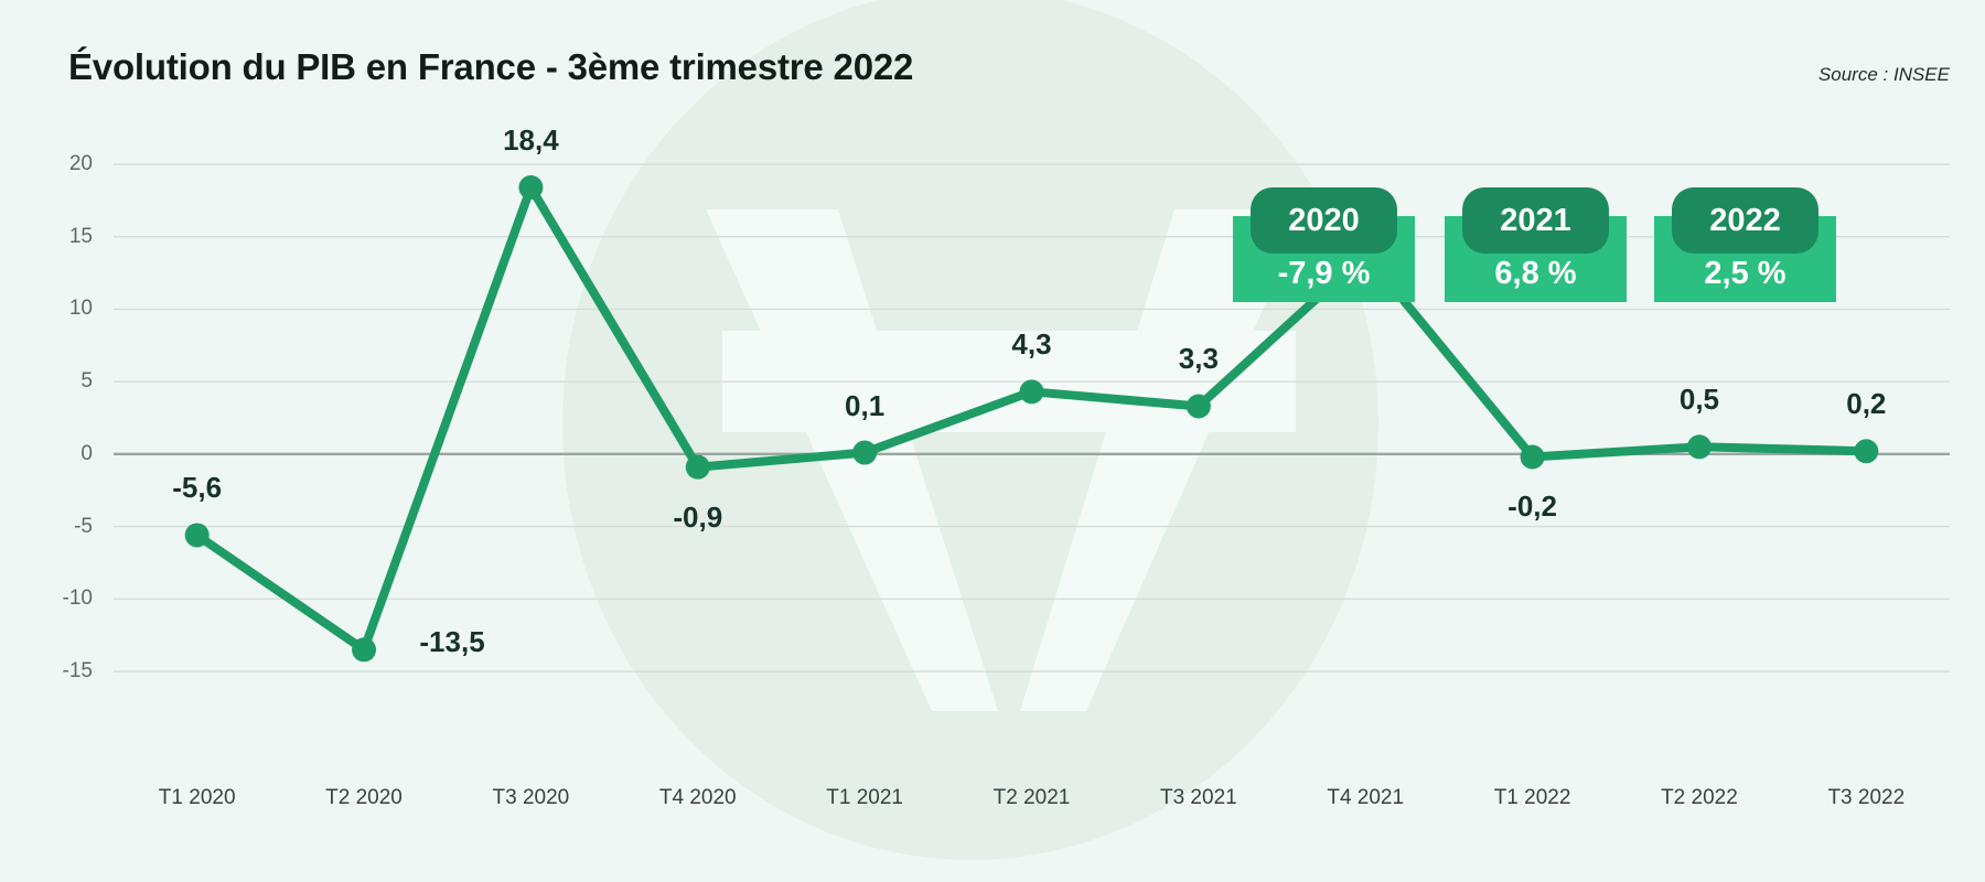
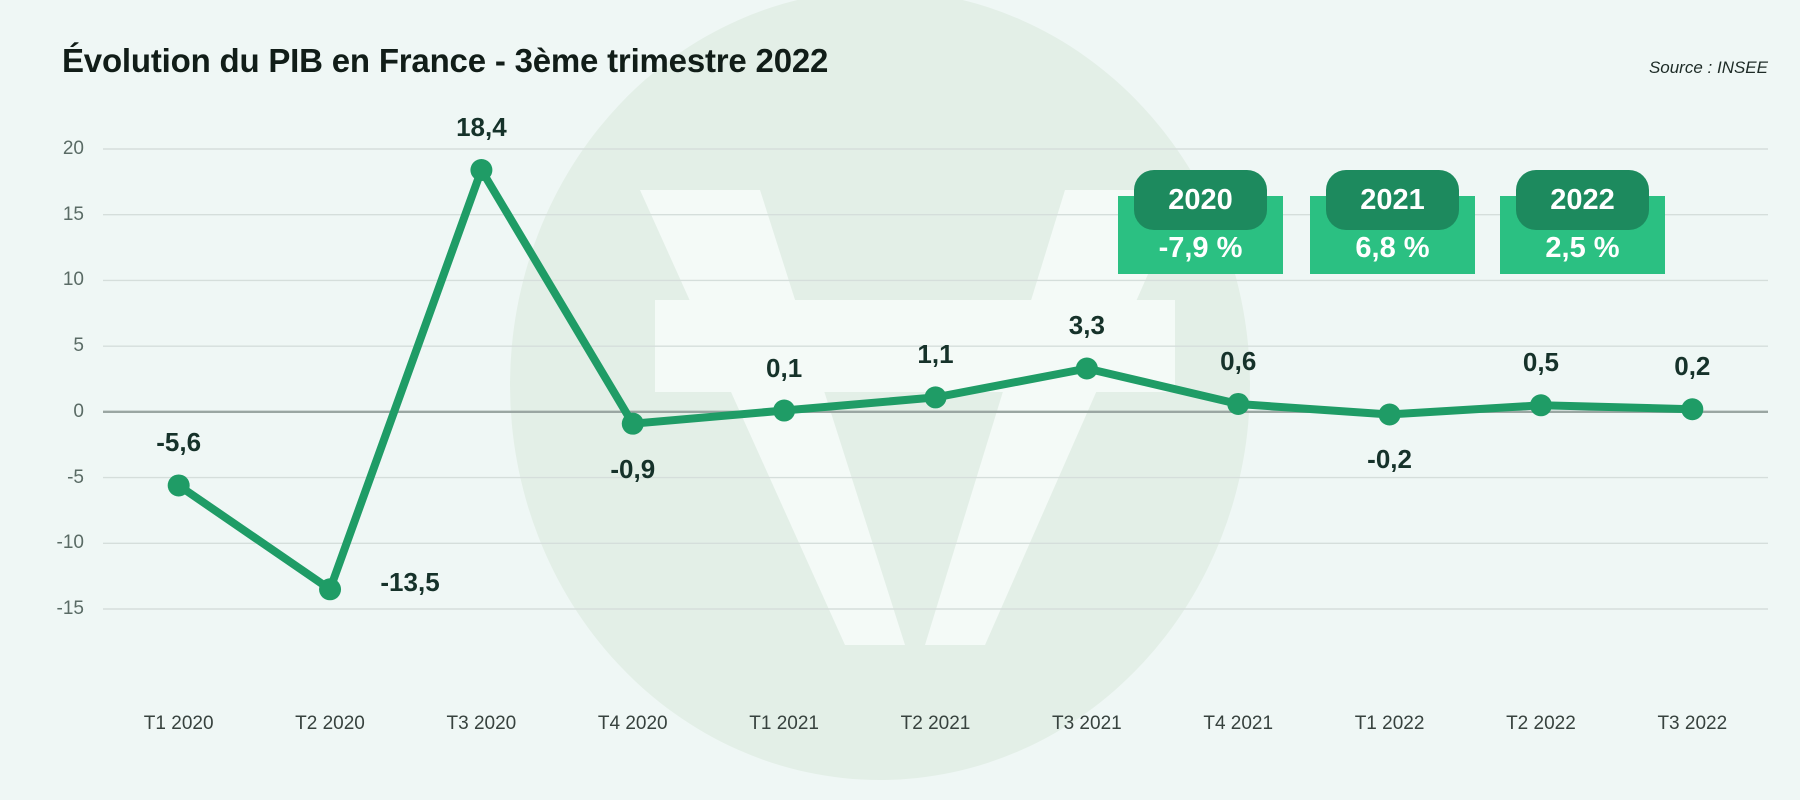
T2 2021: 4,3 -> 1,1
T4 2021: 13,8 -> 0,6
